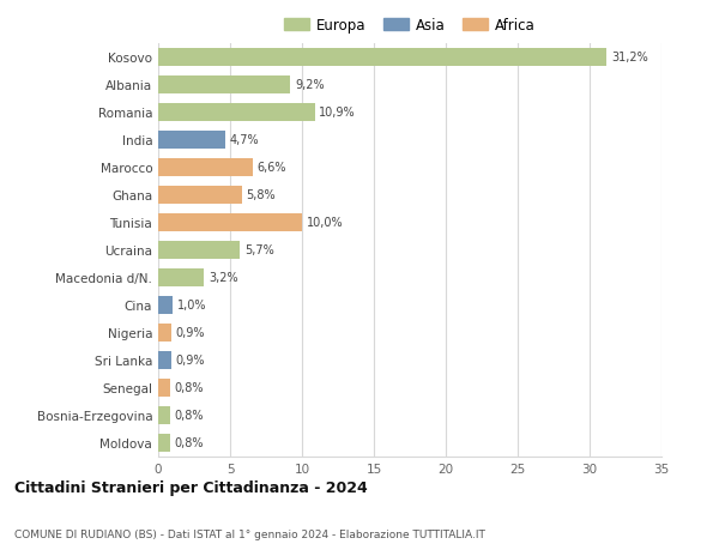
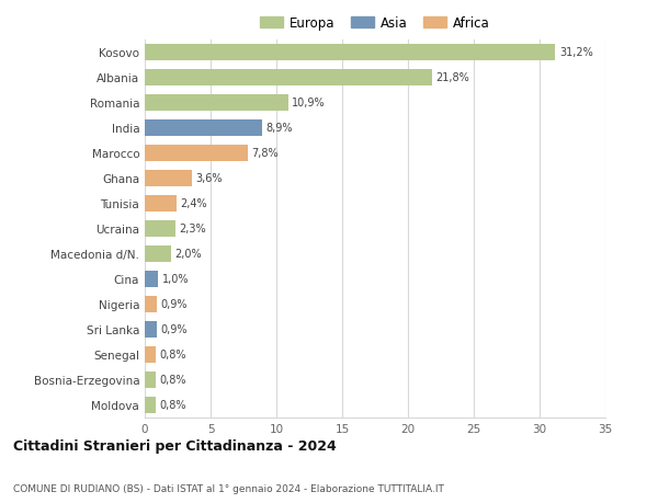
Albania: 9,2% -> 21,8%
India: 4,7% -> 8,9%
Marocco: 6,6% -> 7,8%
Ghana: 5,8% -> 3,6%
Tunisia: 10,0% -> 2,4%
Ucraina: 5,7% -> 2,3%
Macedonia d/N.: 3,2% -> 2,0%
